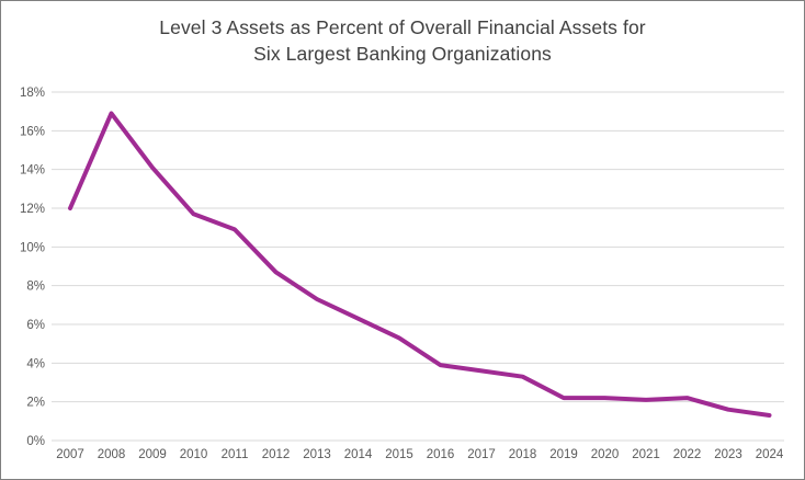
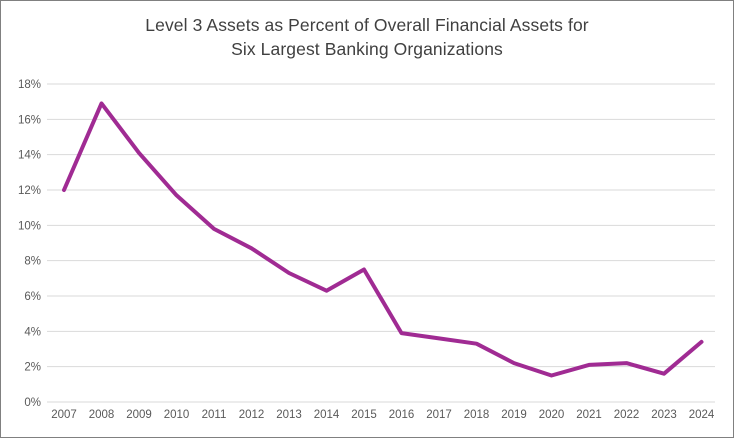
2011: 10.9% -> 9.8%
2015: 5.3% -> 7.5%
2020: 2.2% -> 1.5%
2024: 1.3% -> 3.4%
